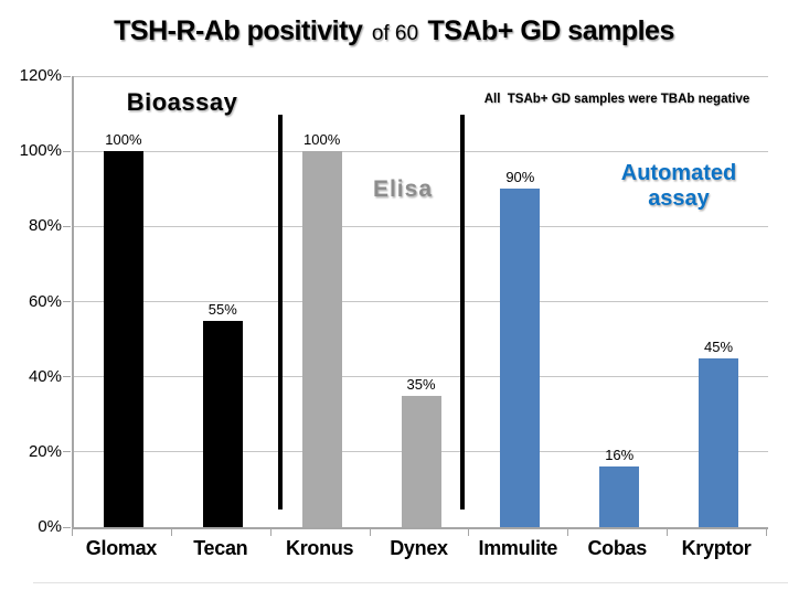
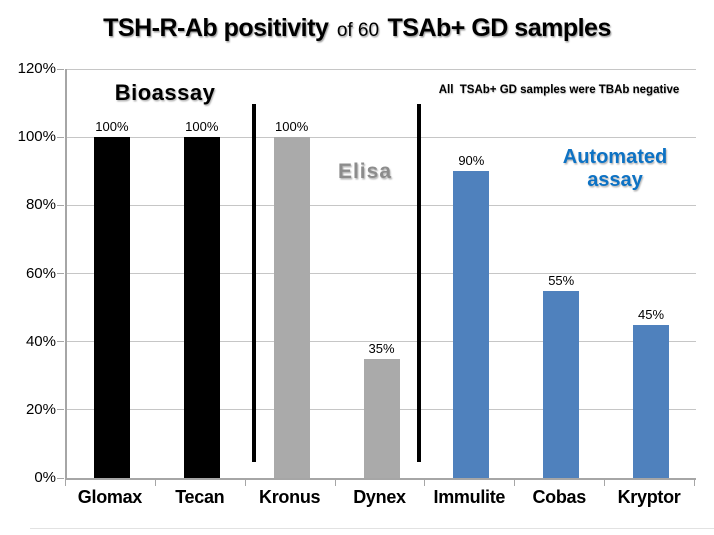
Tecan: 55% -> 100%
Cobas: 16% -> 55%
